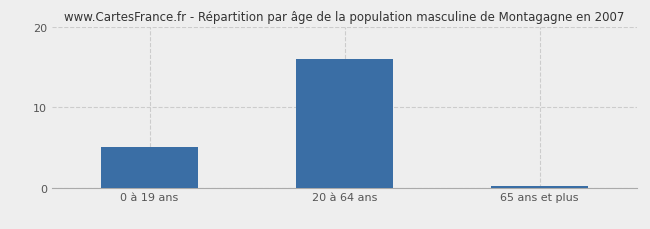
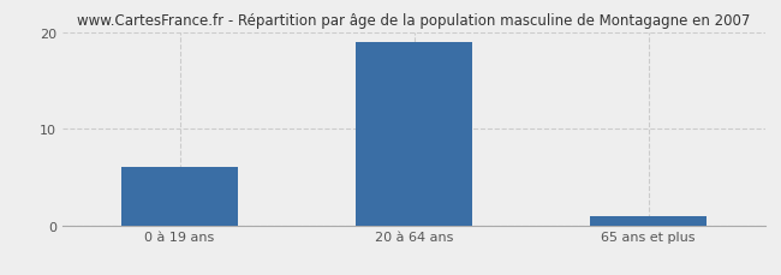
0 à 19 ans: 5.0 -> 6.0
20 à 64 ans: 16.0 -> 19.0
65 ans et plus: 0.2 -> 1.0
